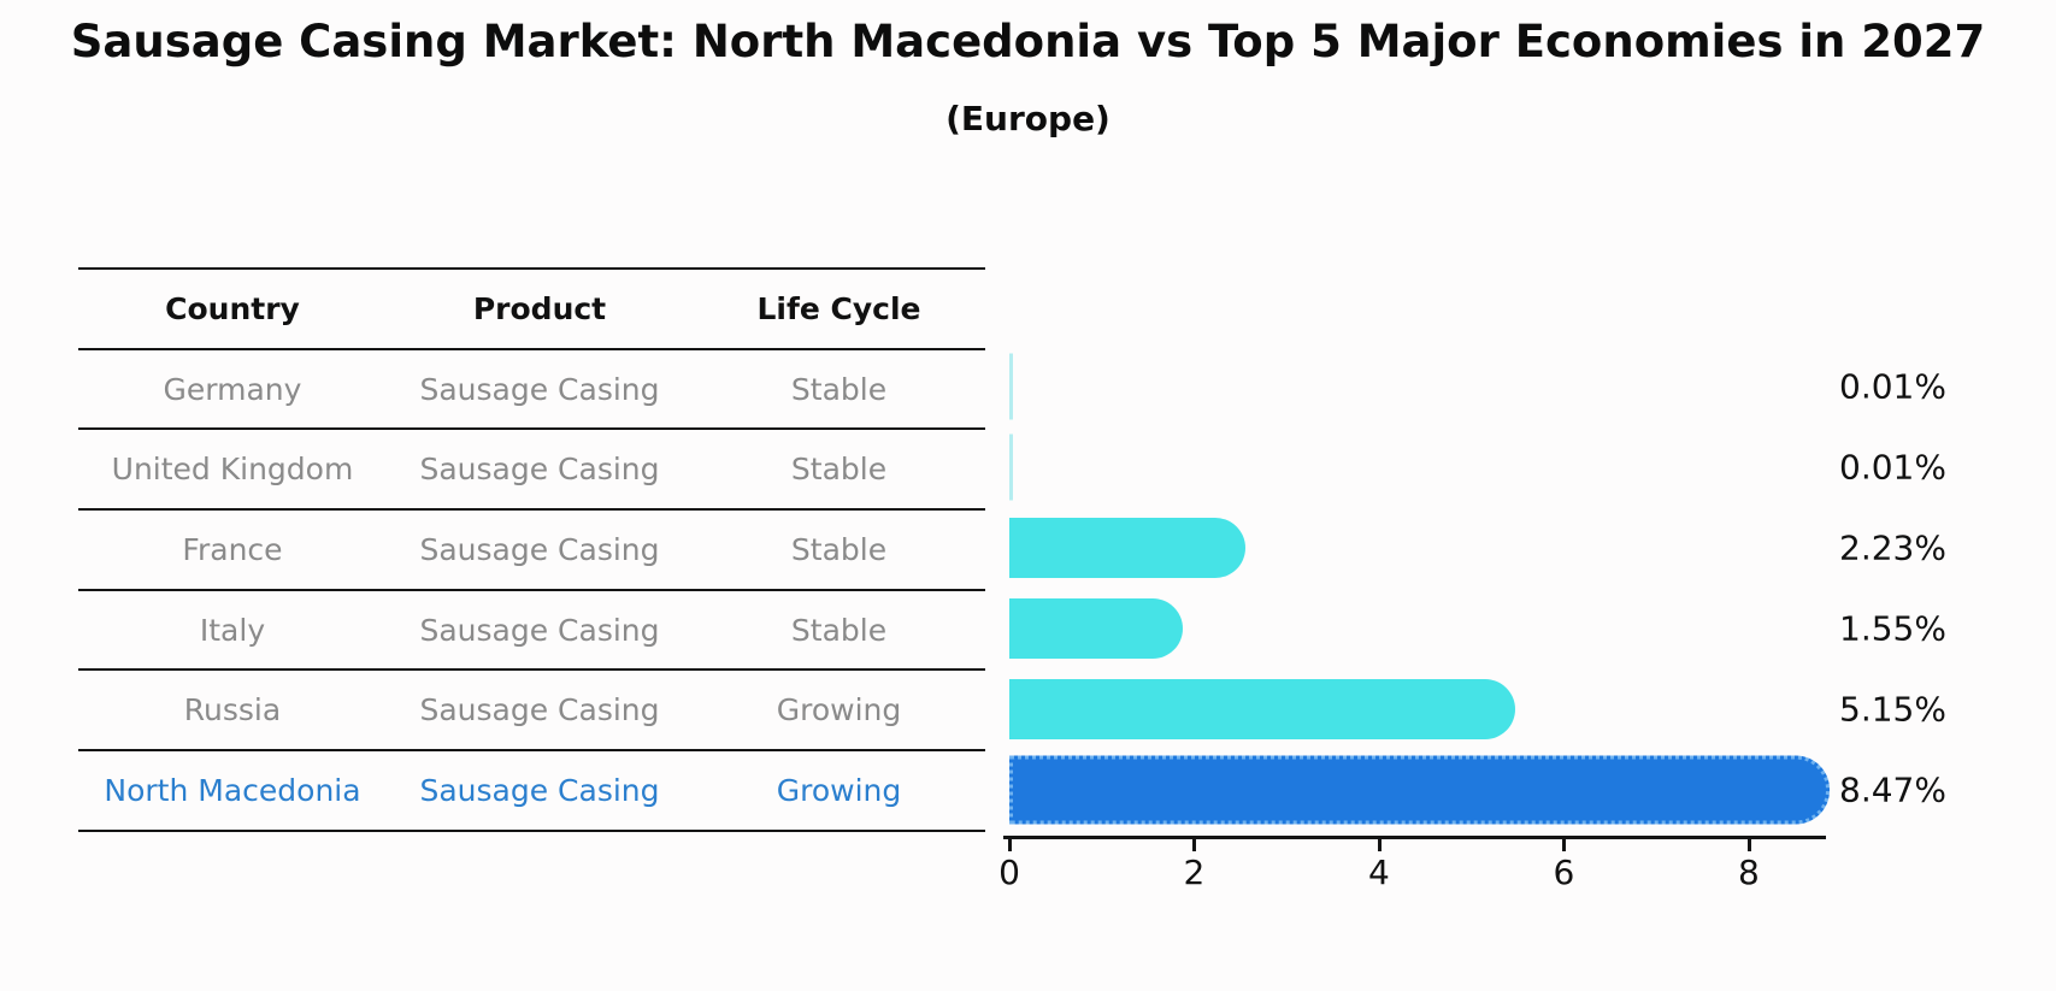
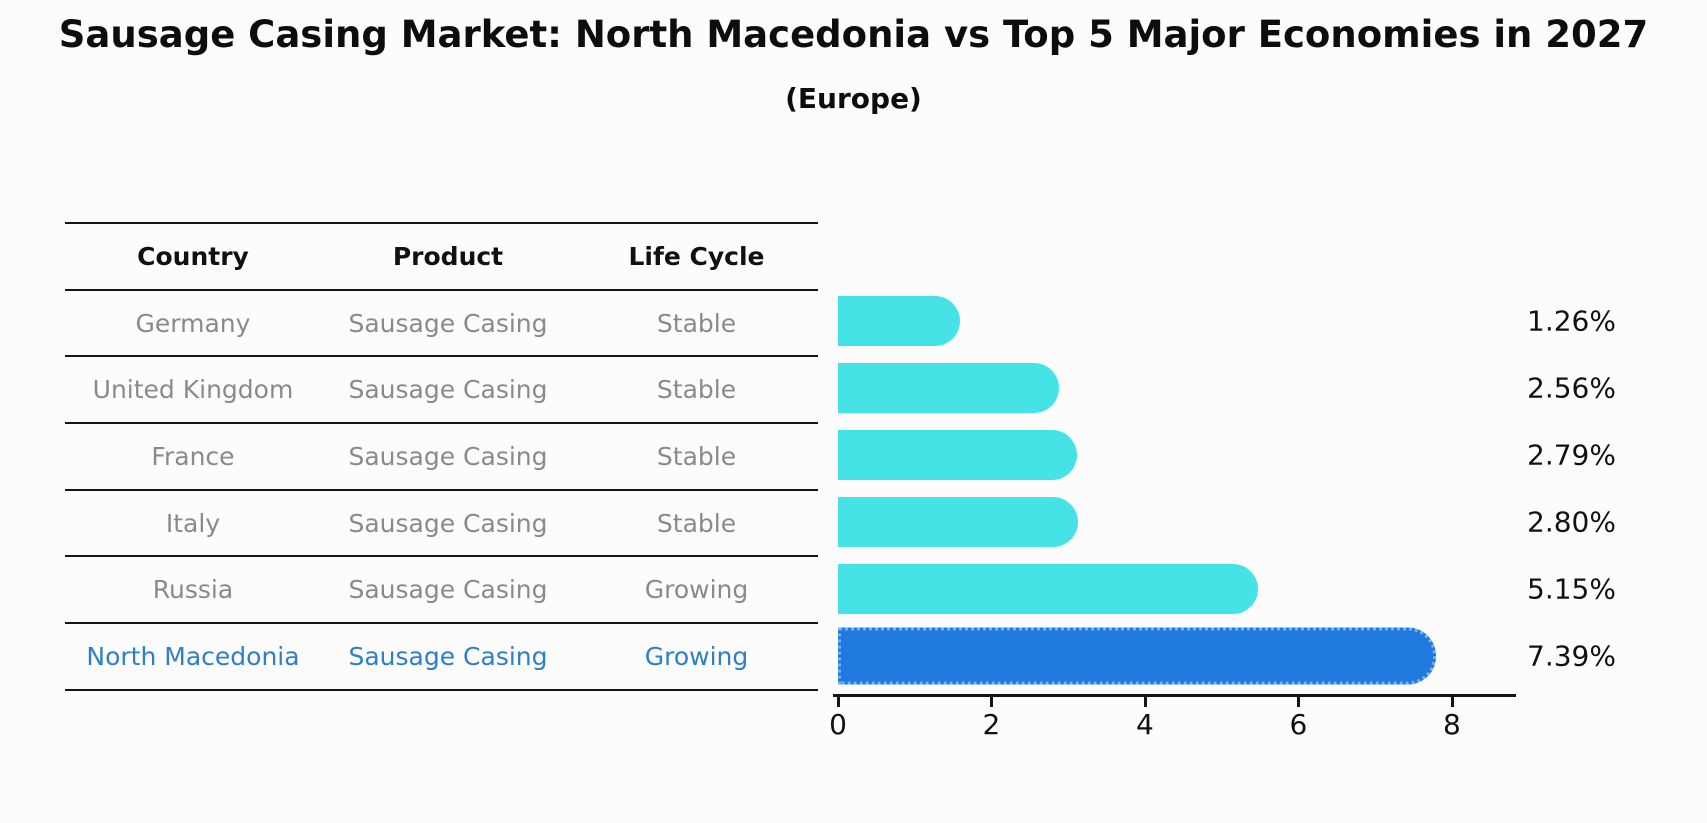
Germany: 0.01% -> 1.26%
United Kingdom: 0.01% -> 2.56%
France: 2.23% -> 2.79%
Italy: 1.55% -> 2.80%
North Macedonia: 8.47% -> 7.39%
